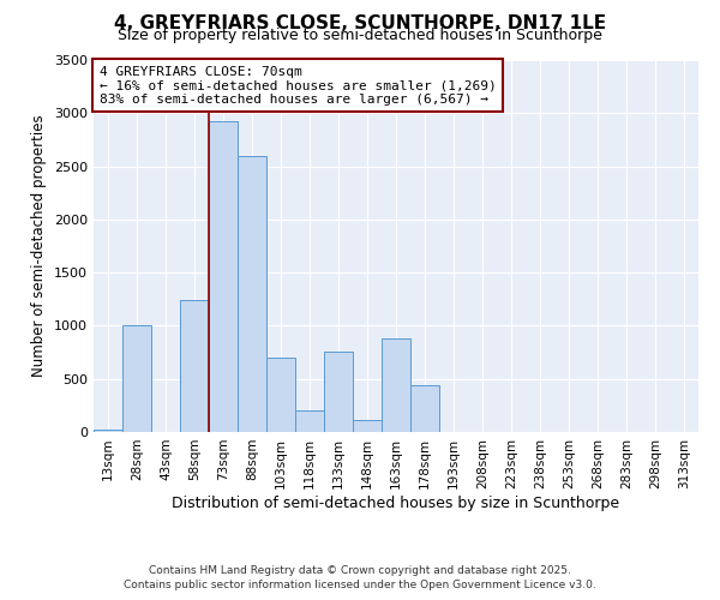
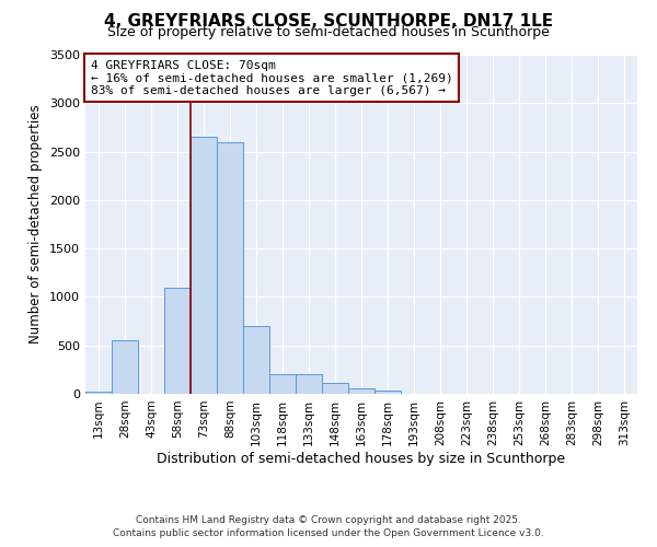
28sqm: 1000 -> 550
58sqm: 1240 -> 1100
73sqm: 2920 -> 2650
133sqm: 760 -> 200
163sqm: 880 -> 60
178sqm: 440 -> 30
